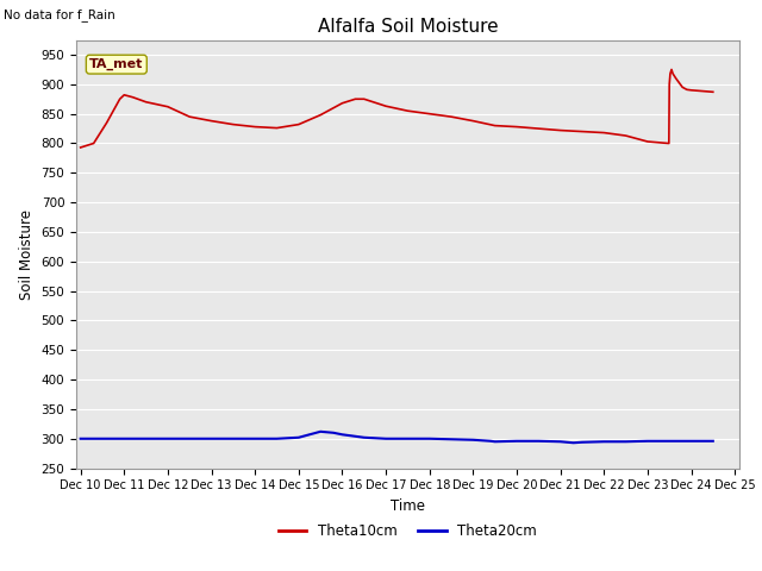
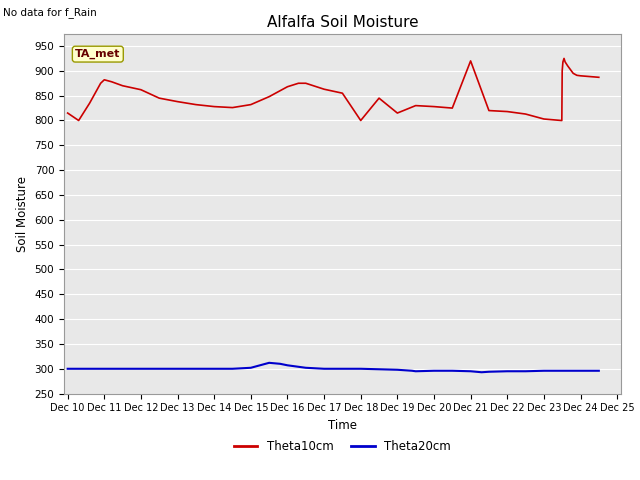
Theta10cm/Dec 10: 793 -> 815
Theta10cm/Dec 18: 850 -> 800
Theta10cm/Dec 19: 838 -> 815
Theta10cm/Dec 21: 822 -> 920
